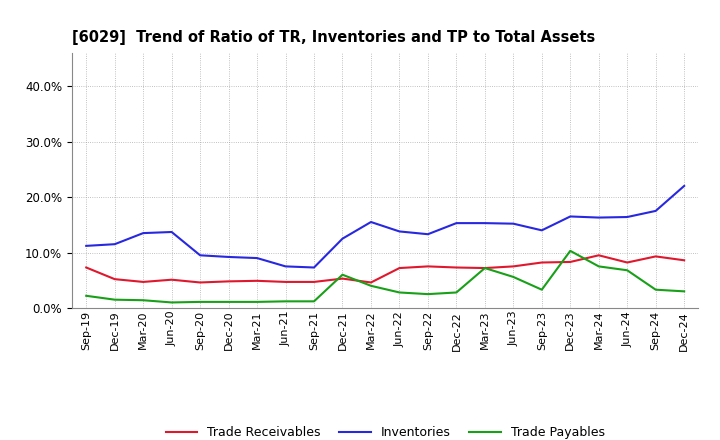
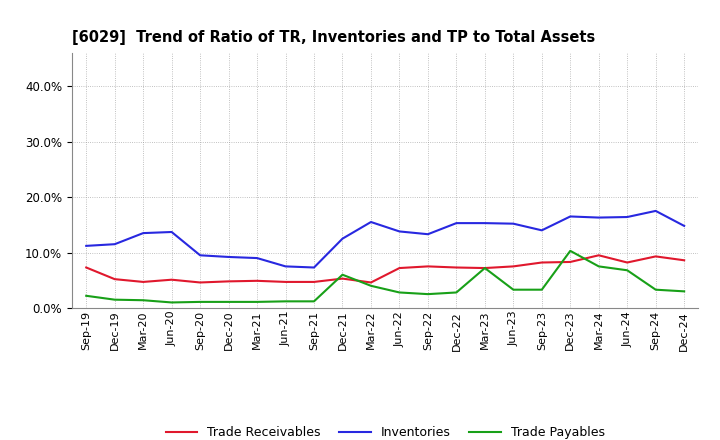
Trade Payables/Jun-23: 5.6% -> 3.3%
Inventories/Dec-24: 22.0% -> 14.8%
